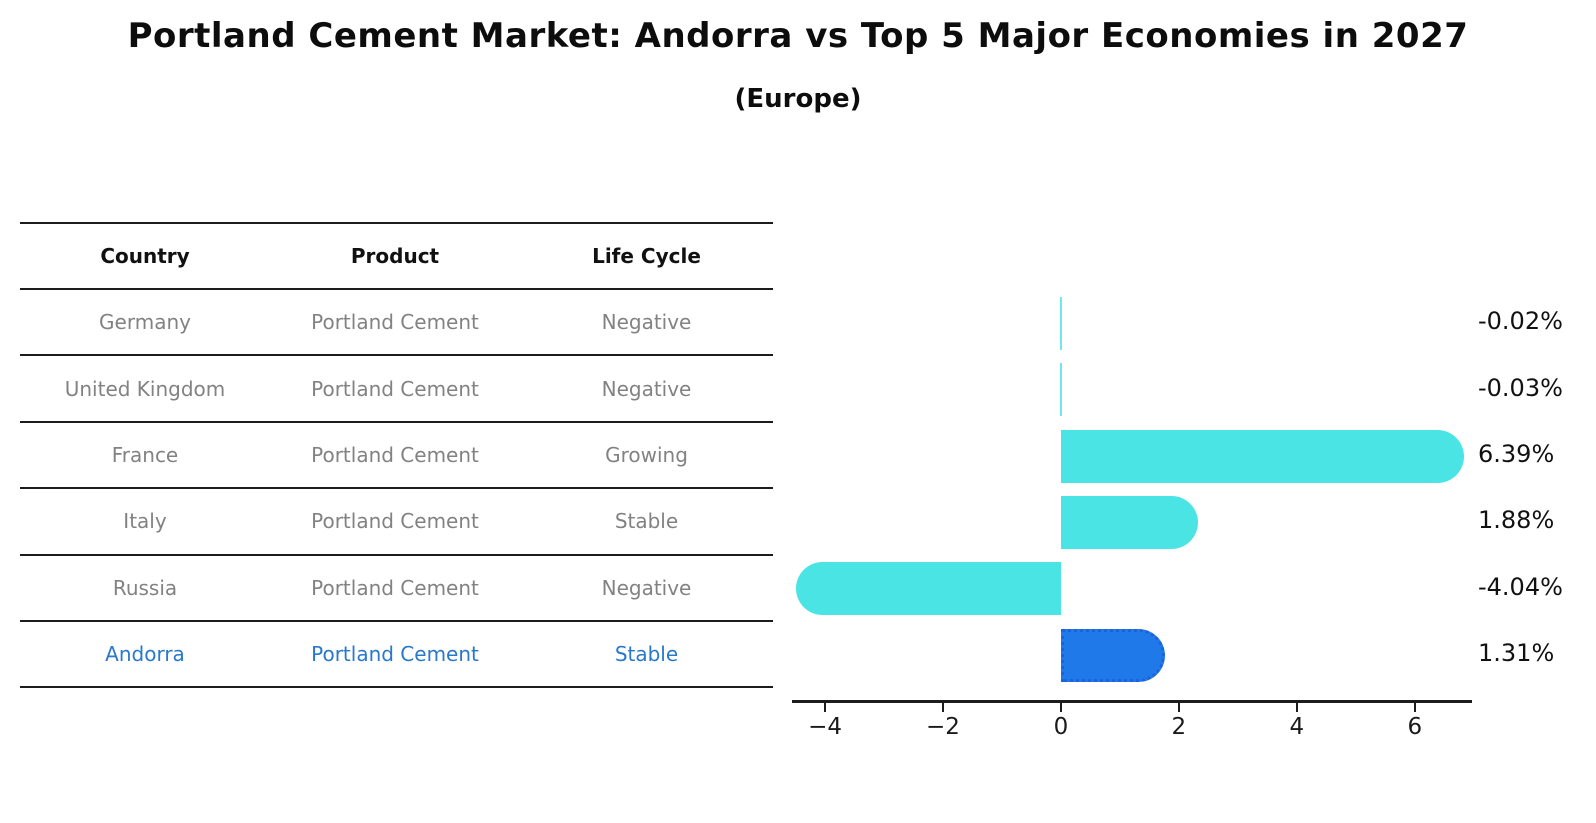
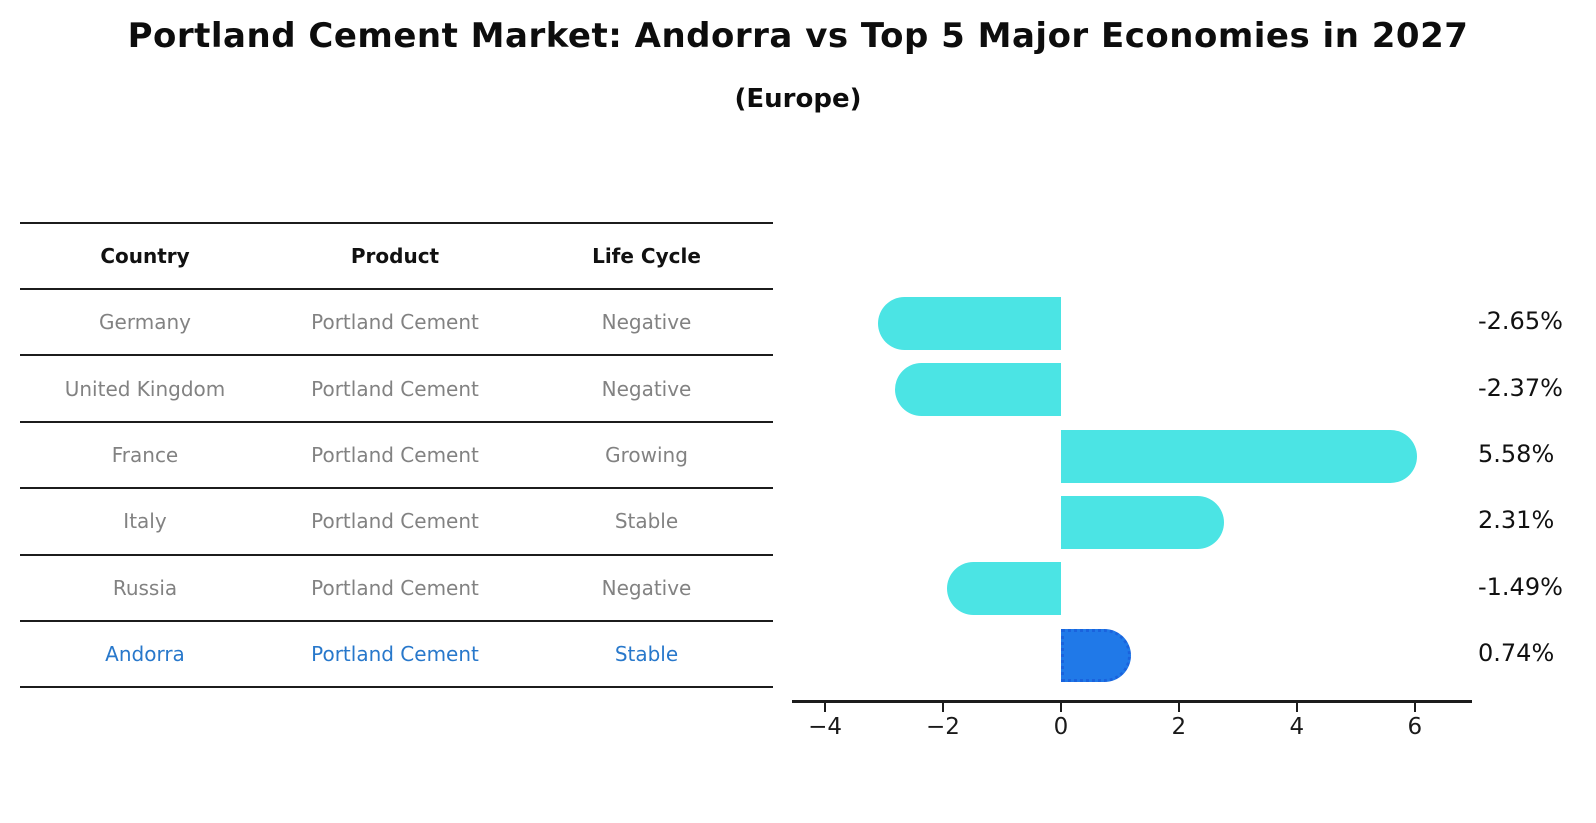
Germany: -0.02% -> -2.65%
United Kingdom: -0.03% -> -2.37%
France: 6.39% -> 5.58%
Italy: 1.88% -> 2.31%
Russia: -4.04% -> -1.49%
Andorra: 1.31% -> 0.74%
